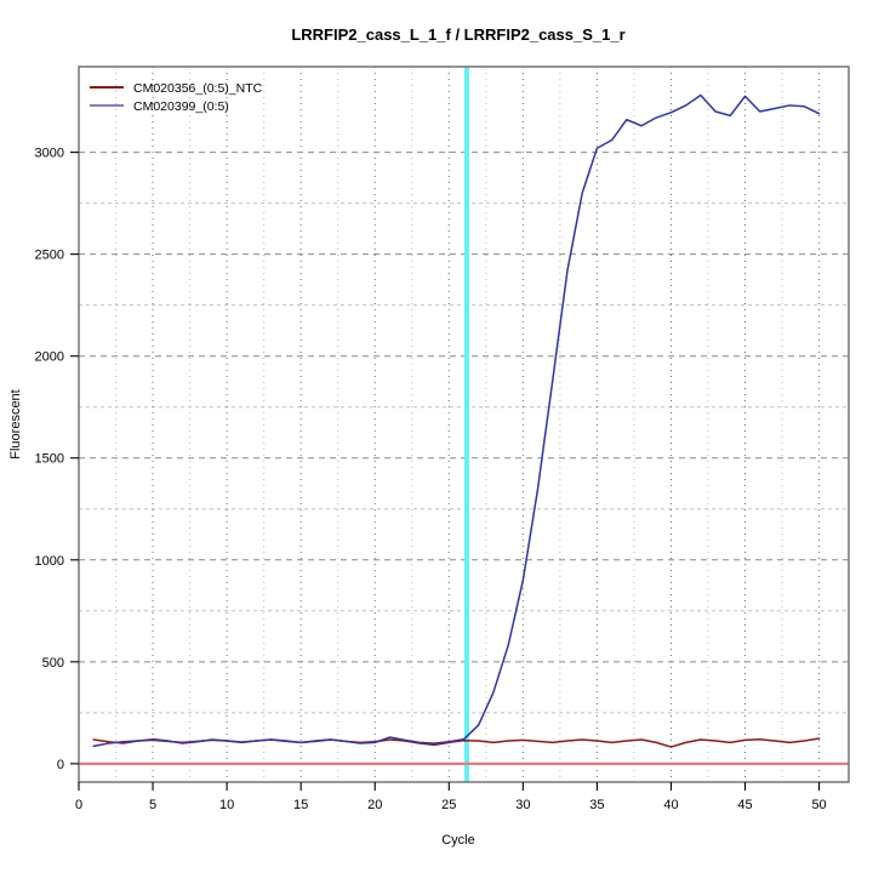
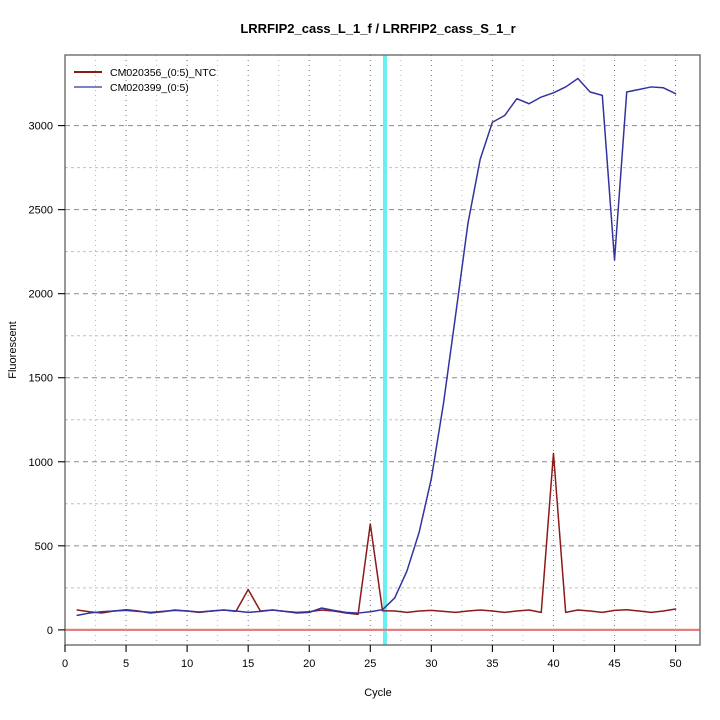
CM020356_(0:5)_NTC/15: 100 -> 240
CM020356_(0:5)_NTC/25: 100 -> 630
CM020356_(0:5)_NTC/40: 80 -> 1050
CM020399_(0:5)/45: 3280 -> 2200
